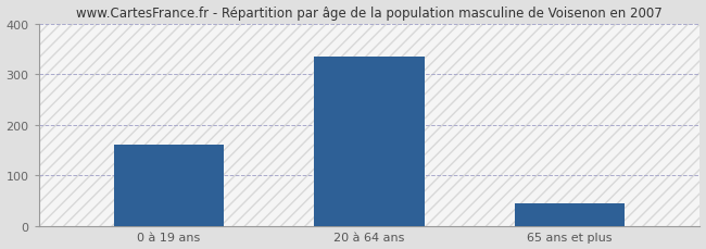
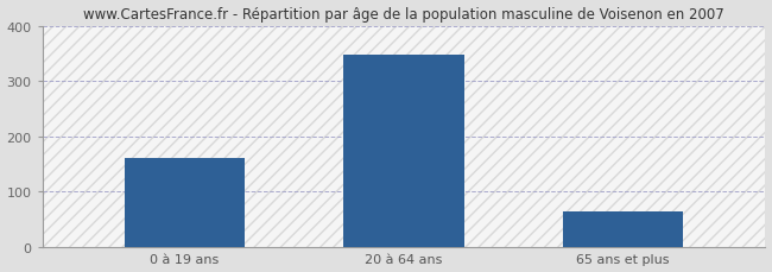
20 à 64 ans: 335 -> 348
65 ans et plus: 45 -> 65
